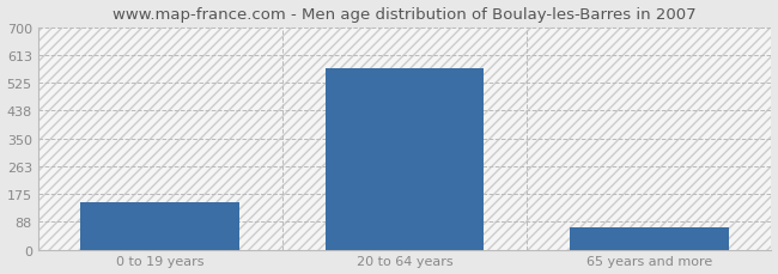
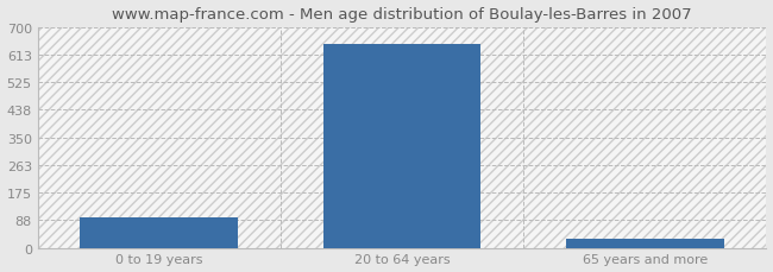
0 to 19 years: 150 -> 96
20 to 64 years: 570 -> 646
65 years and more: 70 -> 30
